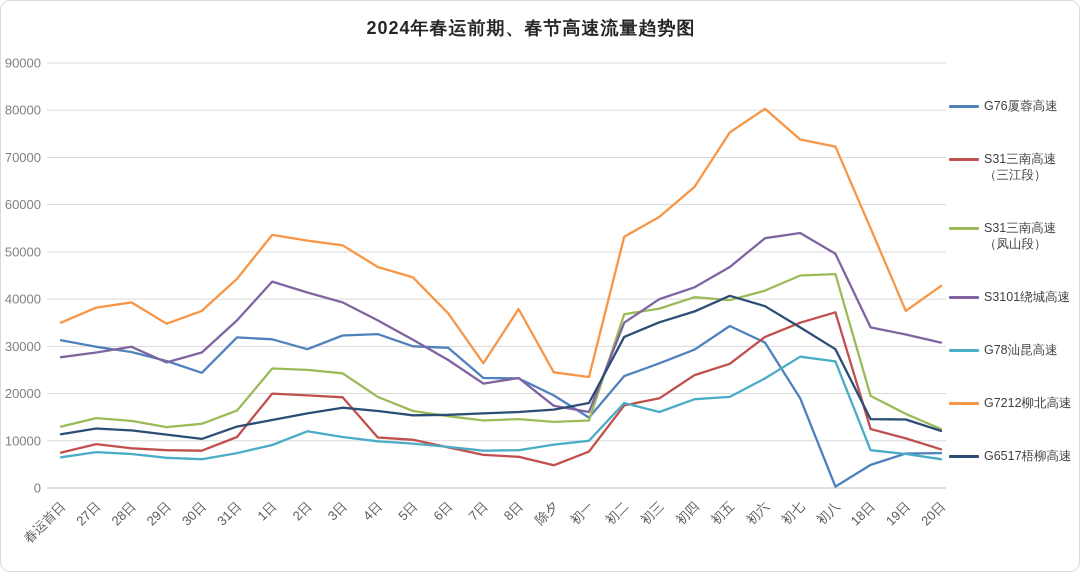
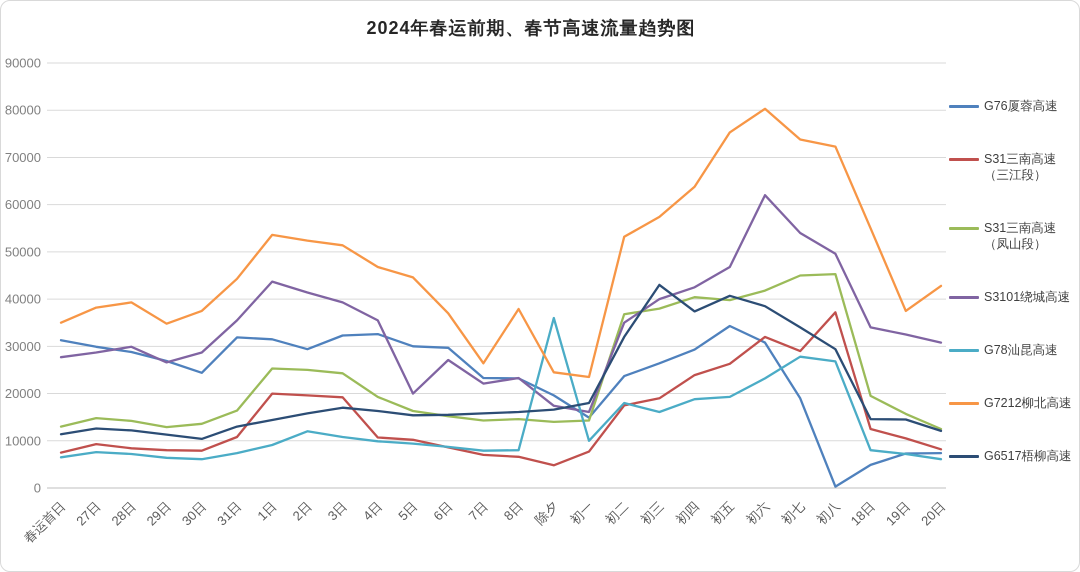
S3101绕城高速/5日: 31000 -> 20000
G78汕昆高速/除夕: 9000 -> 36000
G6517梧柳高速/初三: 35000 -> 43000
S3101绕城高速/初六: 53000 -> 62000
S31三南高速（三江段）/初七: 35000 -> 29000
